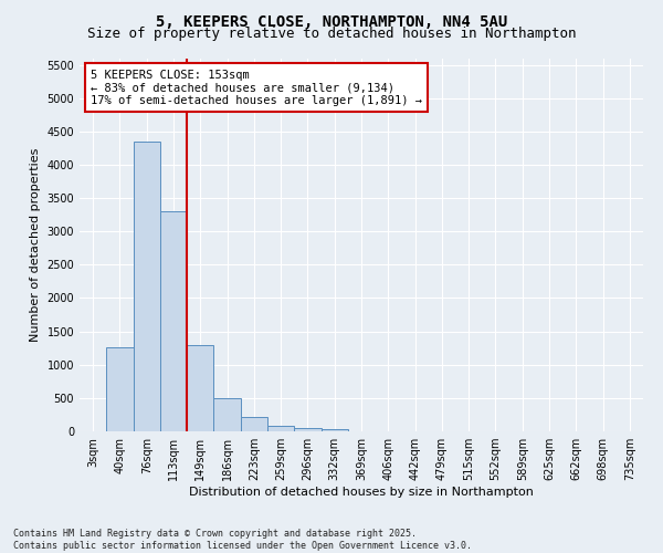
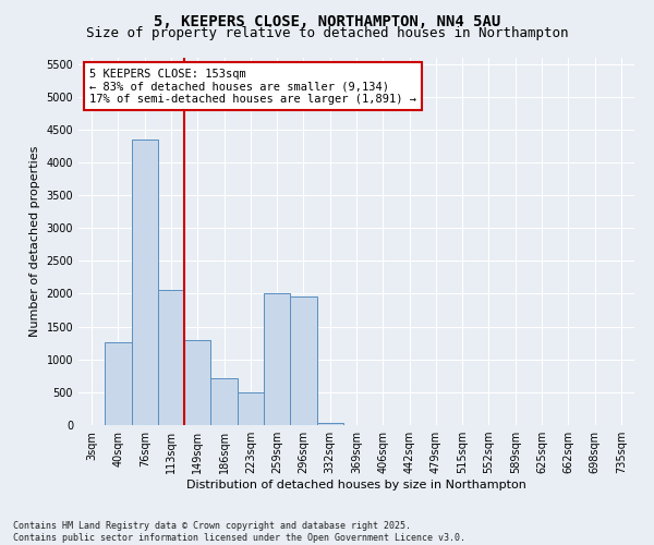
113sqm: 3300 -> 2060
186sqm: 500 -> 720
223sqm: 220 -> 500
259sqm: 90 -> 2000
296sqm: 60 -> 1960
